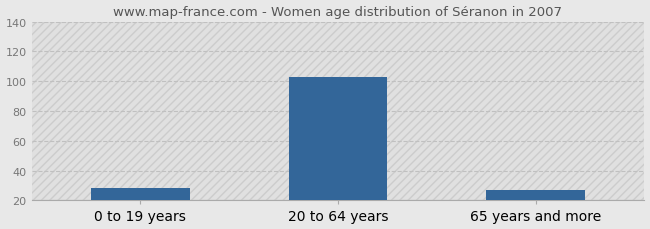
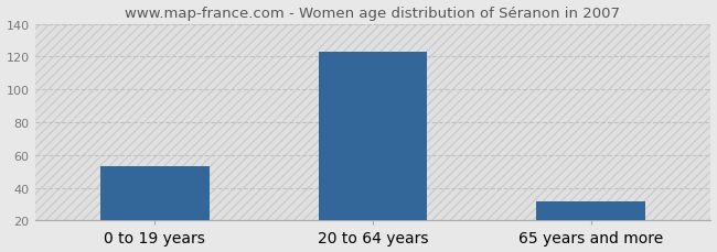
0 to 19 years: 28 -> 53
20 to 64 years: 103 -> 123
65 years and more: 27 -> 32
